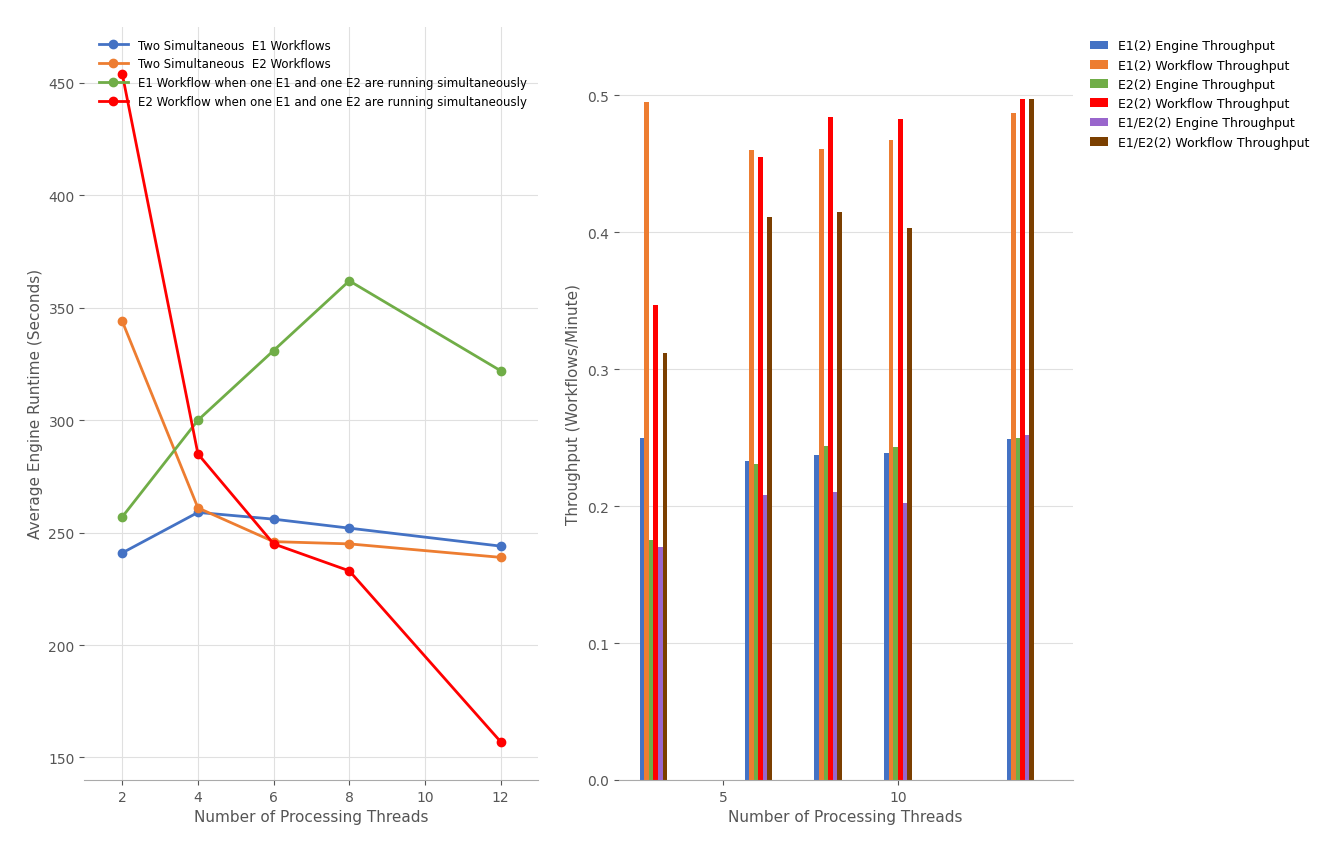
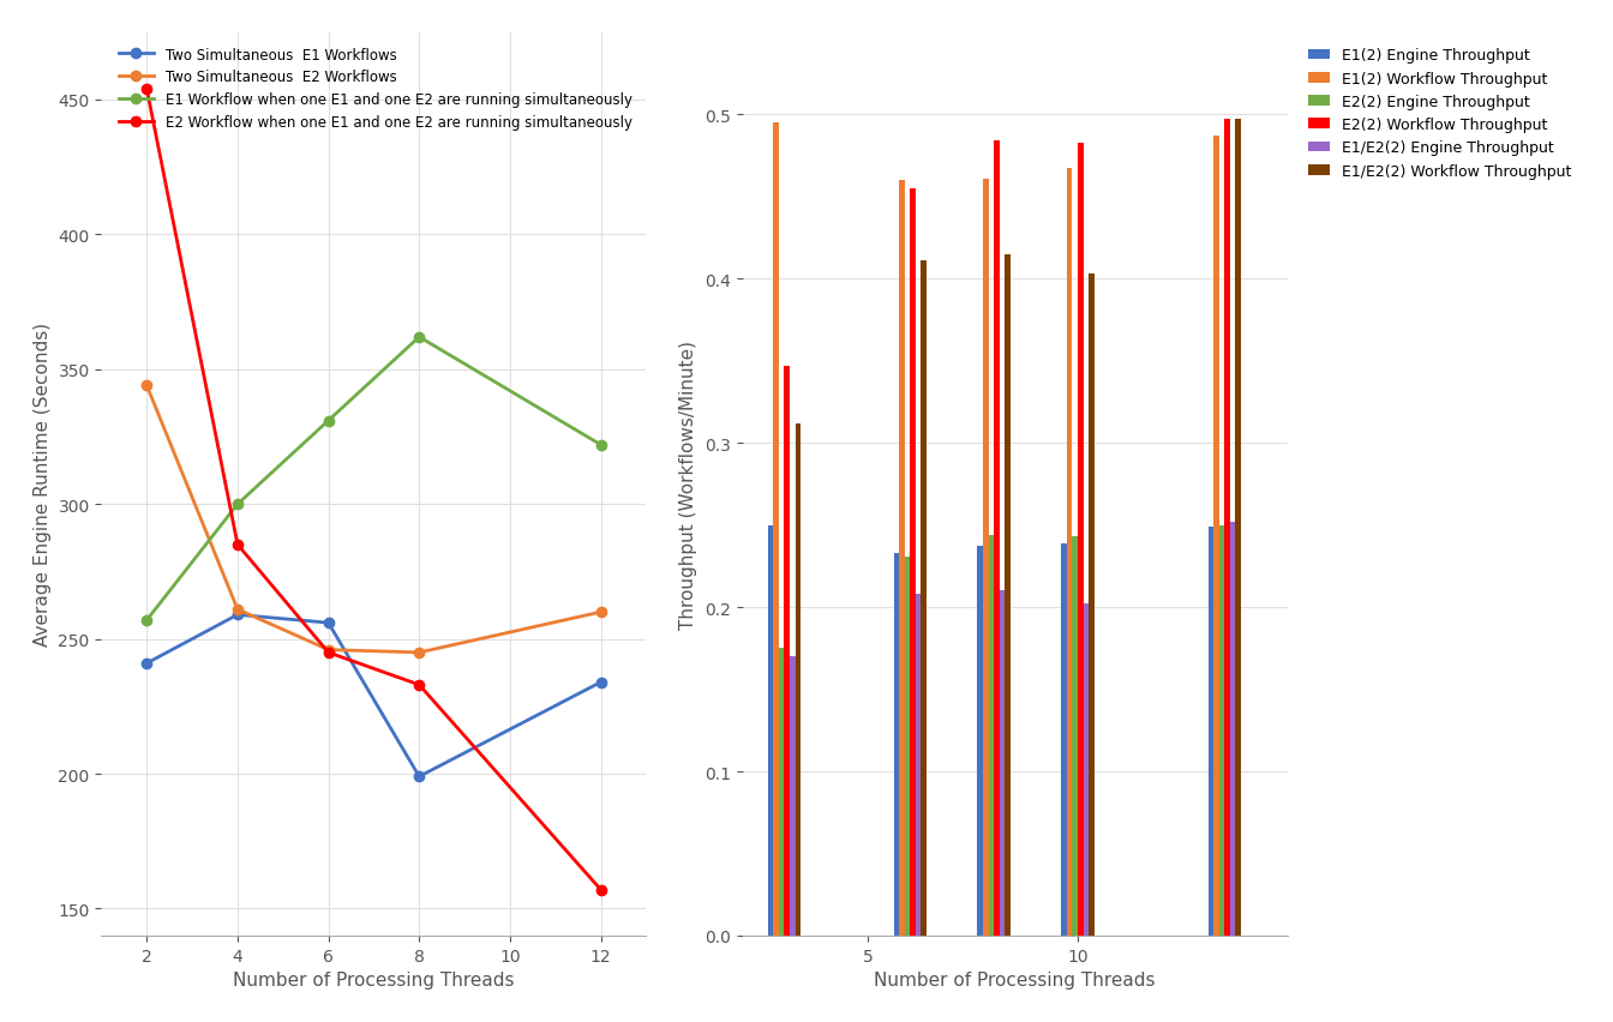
Two Simultaneous E1 Workflows/8: 252 -> 199
Two Simultaneous E1 Workflows/12: 244 -> 234
Two Simultaneous E2 Workflows/12: 239 -> 260
